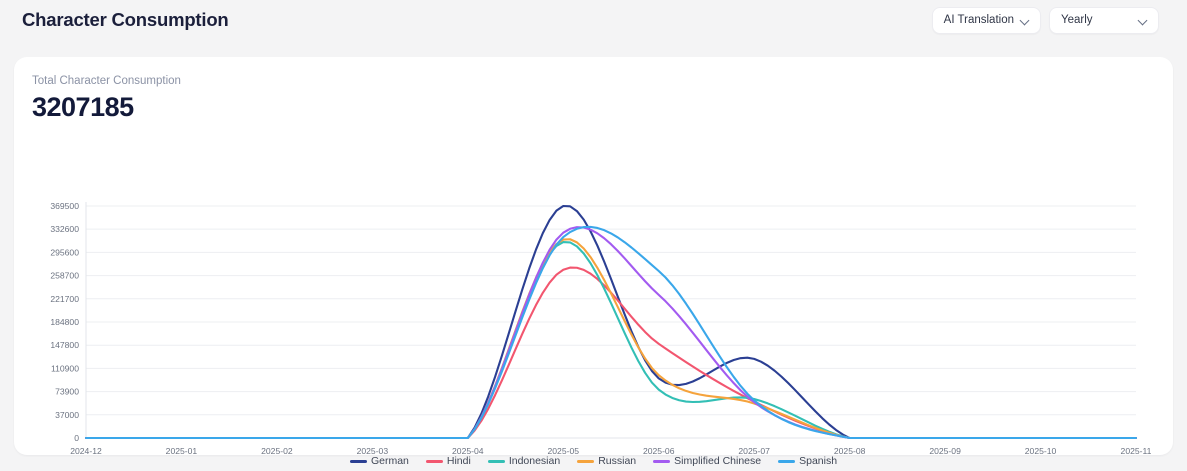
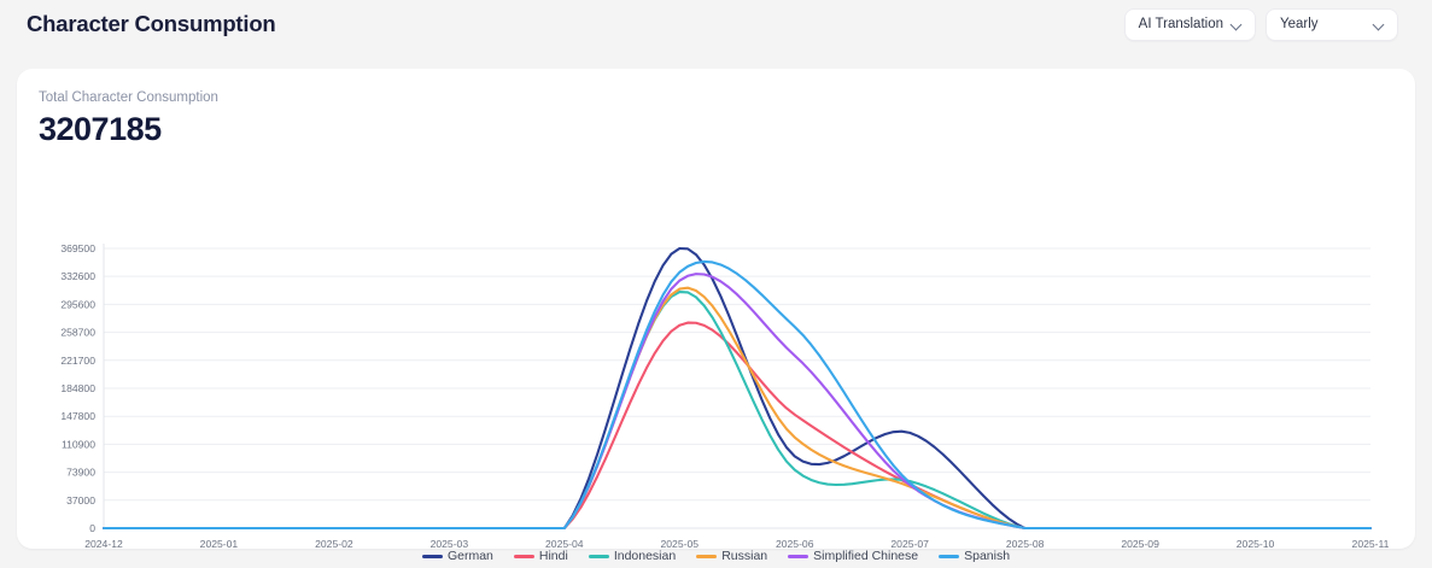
Spanish/2025-05: 320000 -> 340000
Russian/2025-06: 100000 -> 120000
